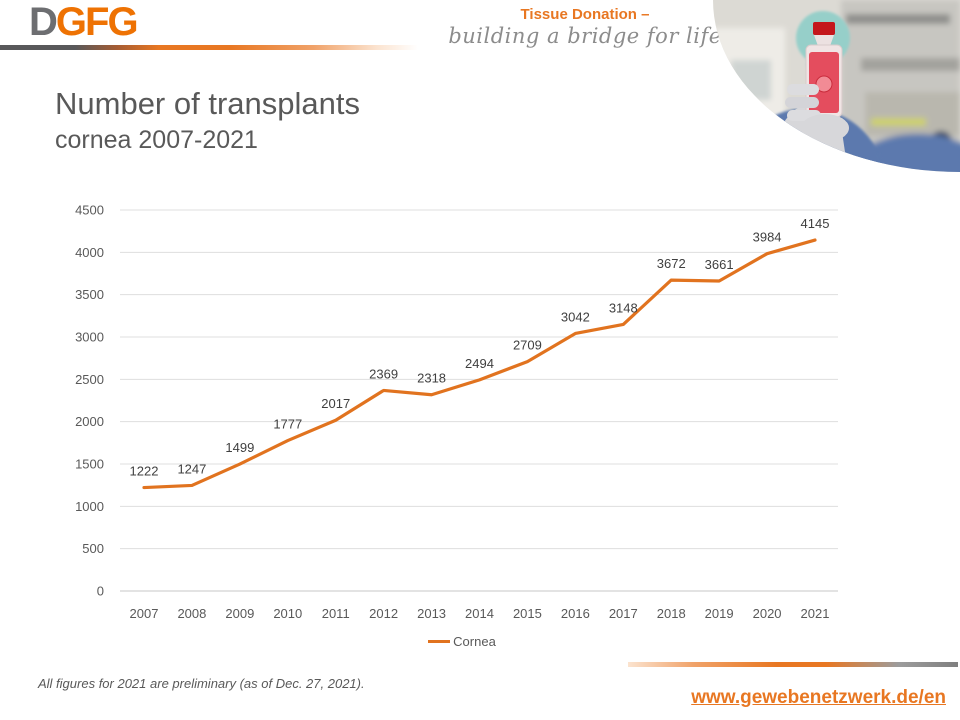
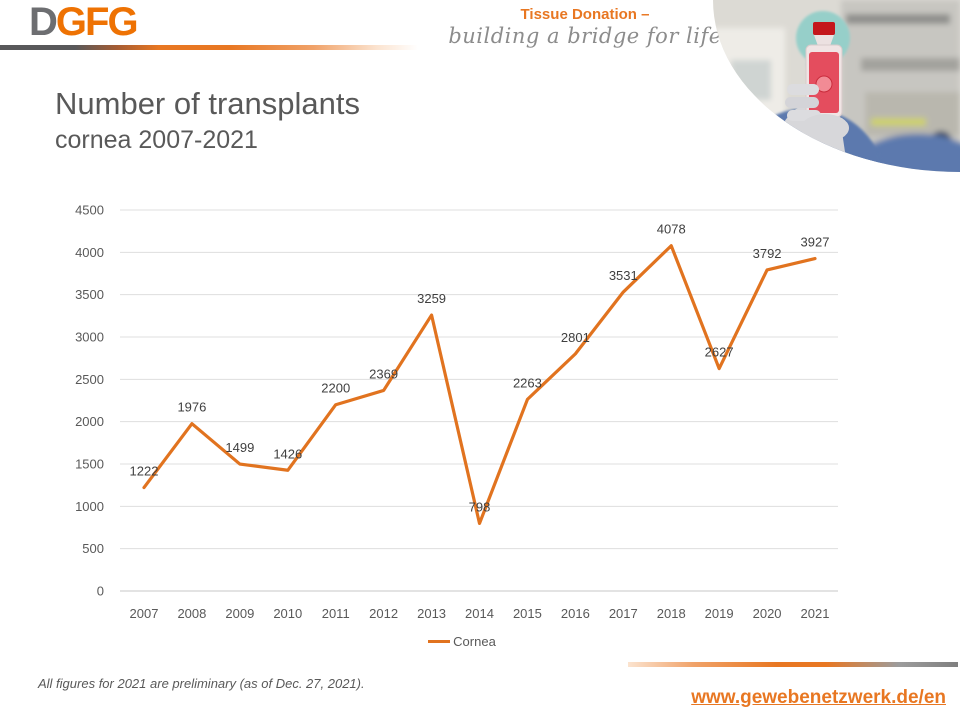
2008: 1247 -> 1976
2010: 1777 -> 1426
2011: 2017 -> 2200
2013: 2318 -> 3259
2014: 2494 -> 798
2015: 2709 -> 2263
2016: 3042 -> 2801
2017: 3148 -> 3531
2018: 3672 -> 4078
2019: 3661 -> 2627
2020: 3984 -> 3792
2021: 4145 -> 3927
